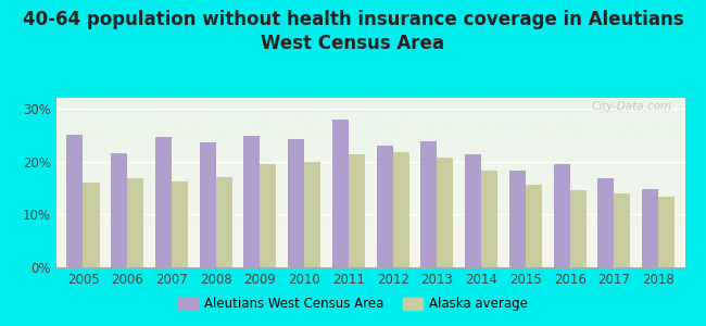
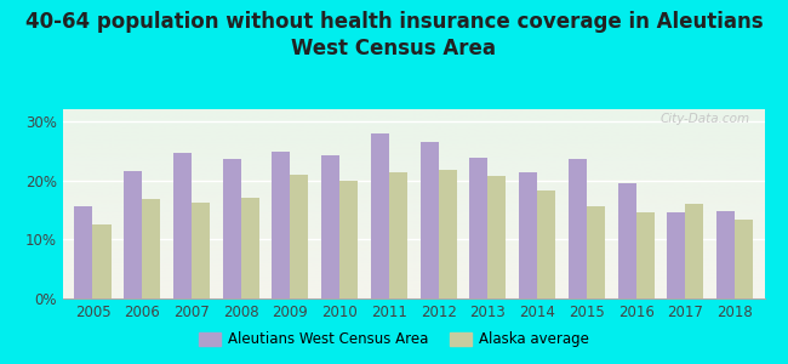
Aleutians West Census Area/2005: 25.0% -> 15.5%
Alaska average/2005: 16.0% -> 12.5%
Alaska average/2009: 19.5% -> 21.0%
Aleutians West Census Area/2012: 22.9% -> 26.5%
Aleutians West Census Area/2015: 18.2% -> 23.5%
Aleutians West Census Area/2017: 16.8% -> 14.5%
Alaska average/2017: 14.0% -> 16.0%
